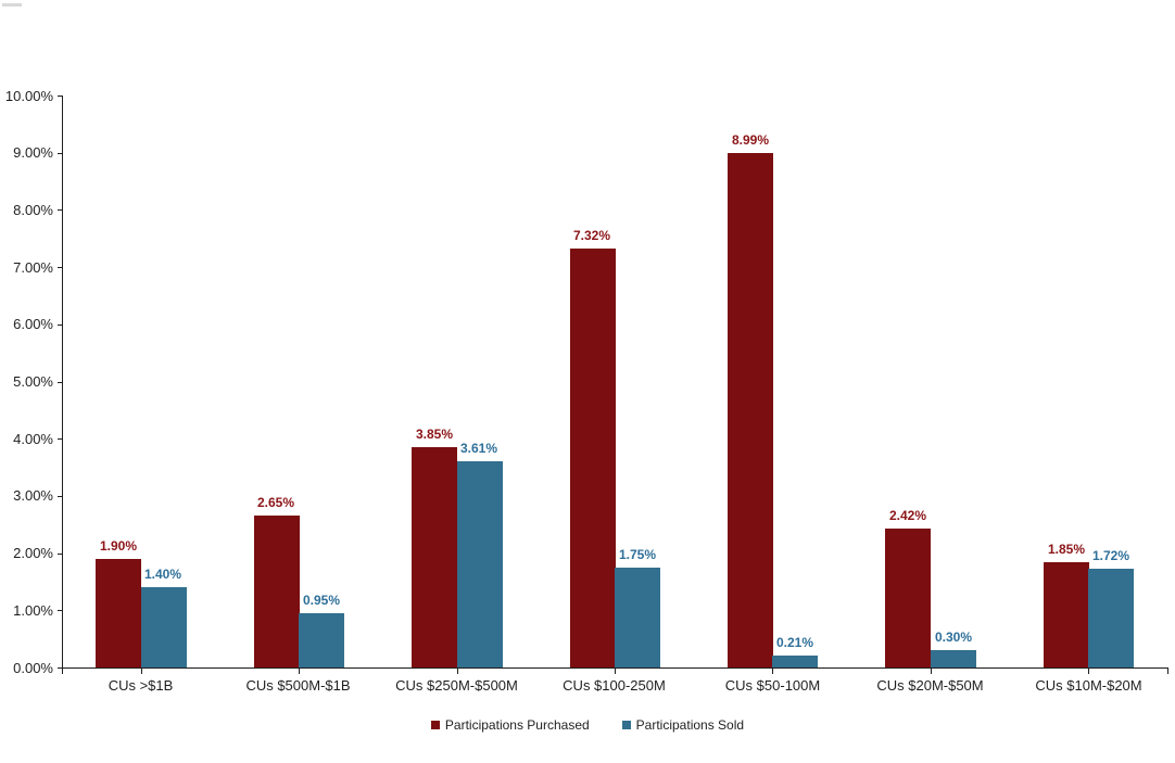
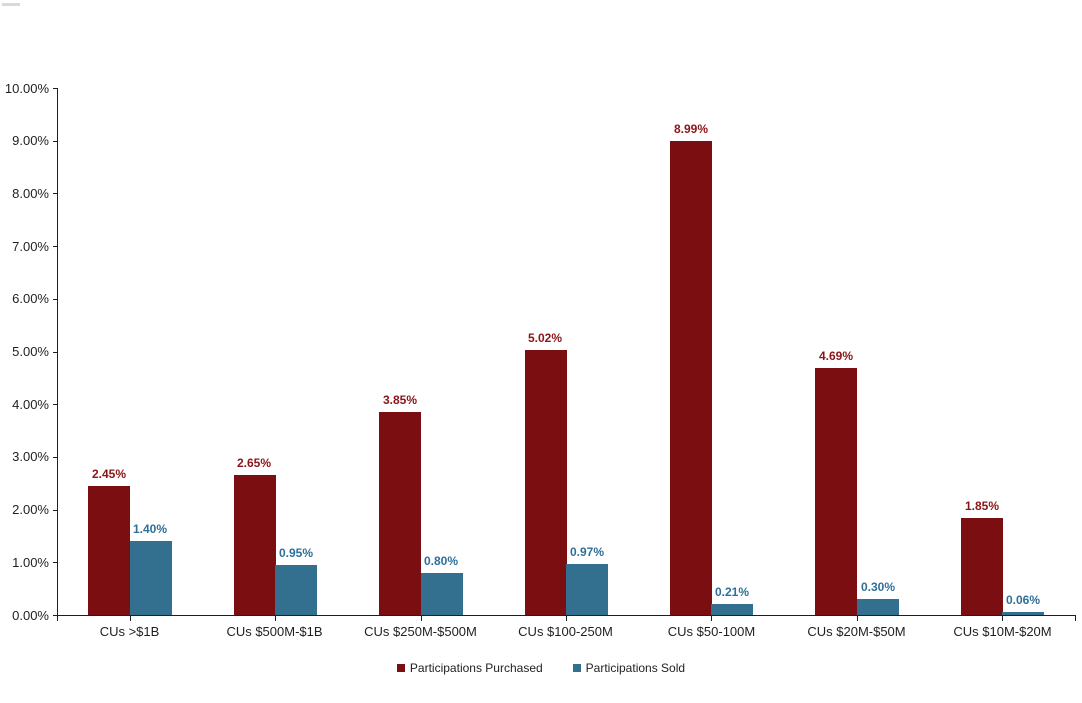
Participations Purchased/CUs >$1B: 1.90% -> 2.45%
Participations Sold/CUs $250M-$500M: 3.61% -> 0.80%
Participations Purchased/CUs $100-250M: 7.32% -> 5.02%
Participations Sold/CUs $100-250M: 1.75% -> 0.97%
Participations Purchased/CUs $20M-$50M: 2.42% -> 4.69%
Participations Sold/CUs $10M-$20M: 1.72% -> 0.06%
